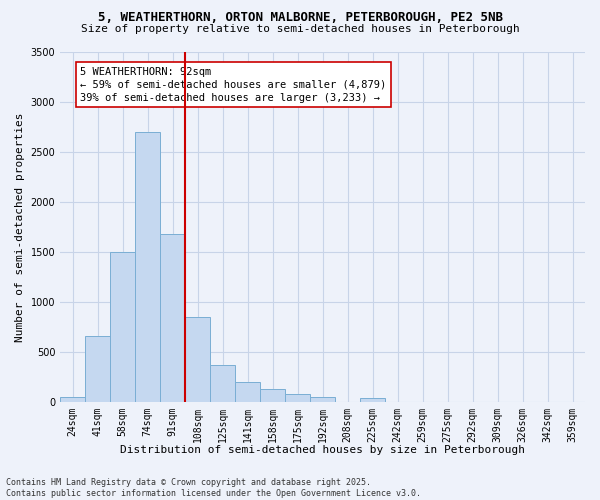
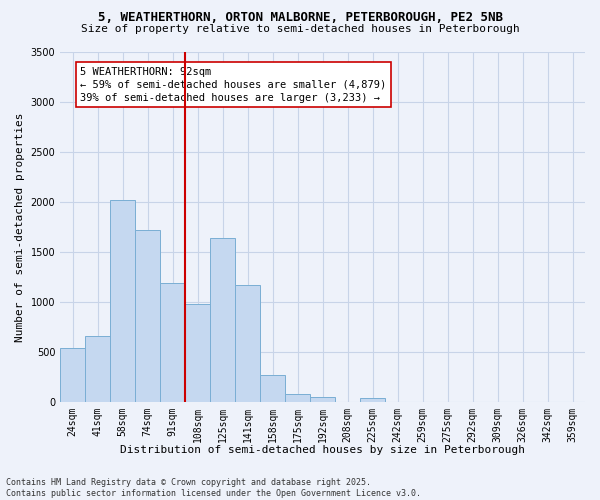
24sqm: 50 -> 540
58sqm: 1500 -> 2020
74sqm: 2700 -> 1720
91sqm: 1680 -> 1190
108sqm: 850 -> 980
125sqm: 370 -> 1640
141sqm: 200 -> 1170
158sqm: 130 -> 270
